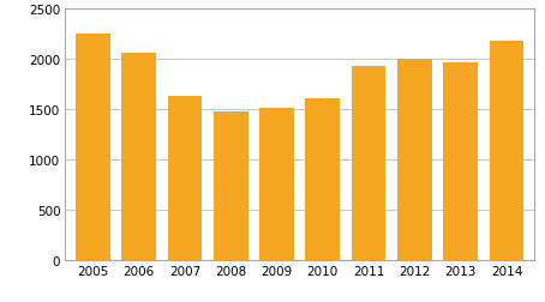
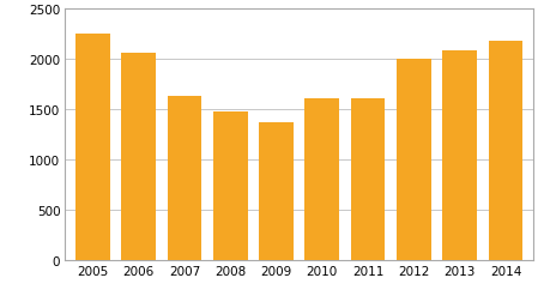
2009: 1510 -> 1360
2011: 1920 -> 1600
2013: 1960 -> 2080
